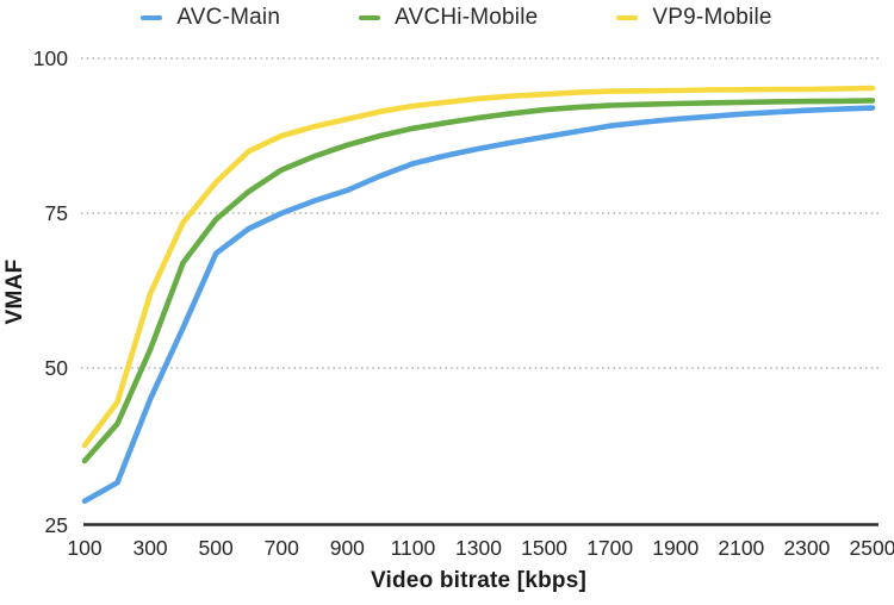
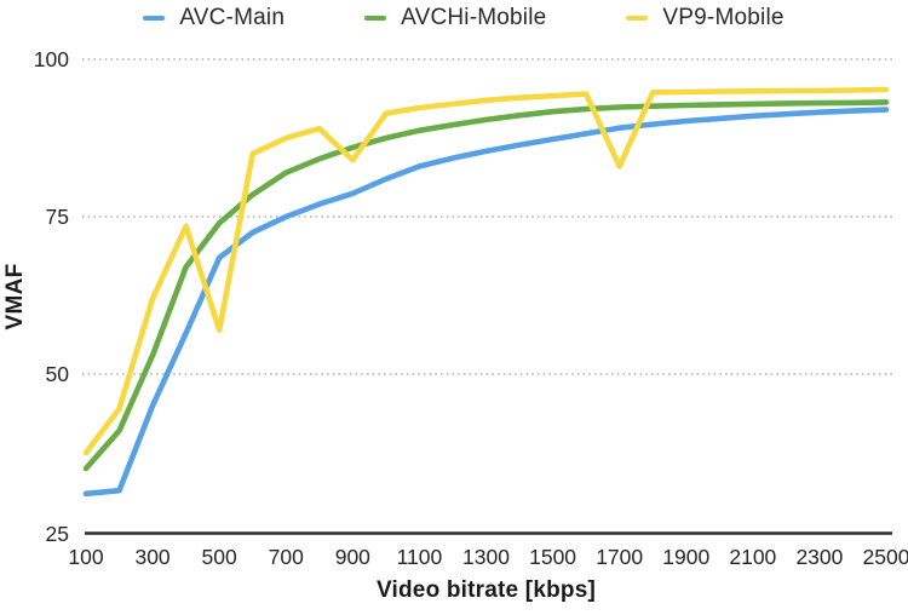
AVC-Main/100: 28 -> 31
VP9-Mobile/500: 80 -> 57
VP9-Mobile/900: 90 -> 84
VP9-Mobile/1700: 95 -> 83
